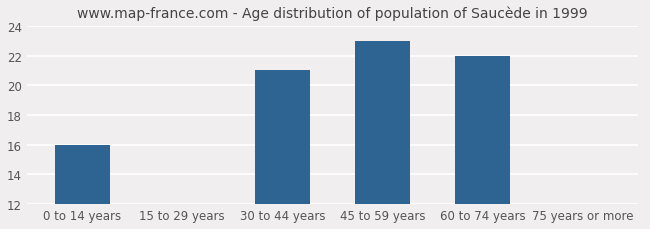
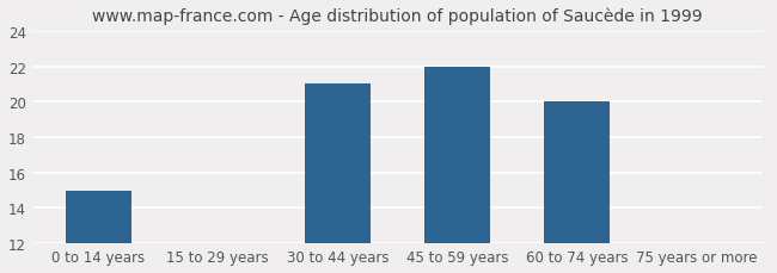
0 to 14 years: 16 -> 15
45 to 59 years: 23 -> 22
60 to 74 years: 22 -> 20
